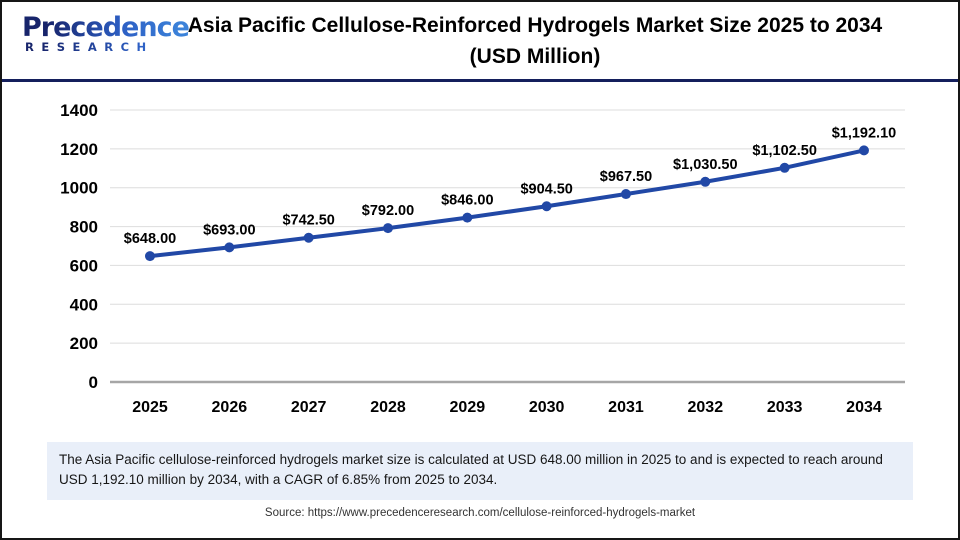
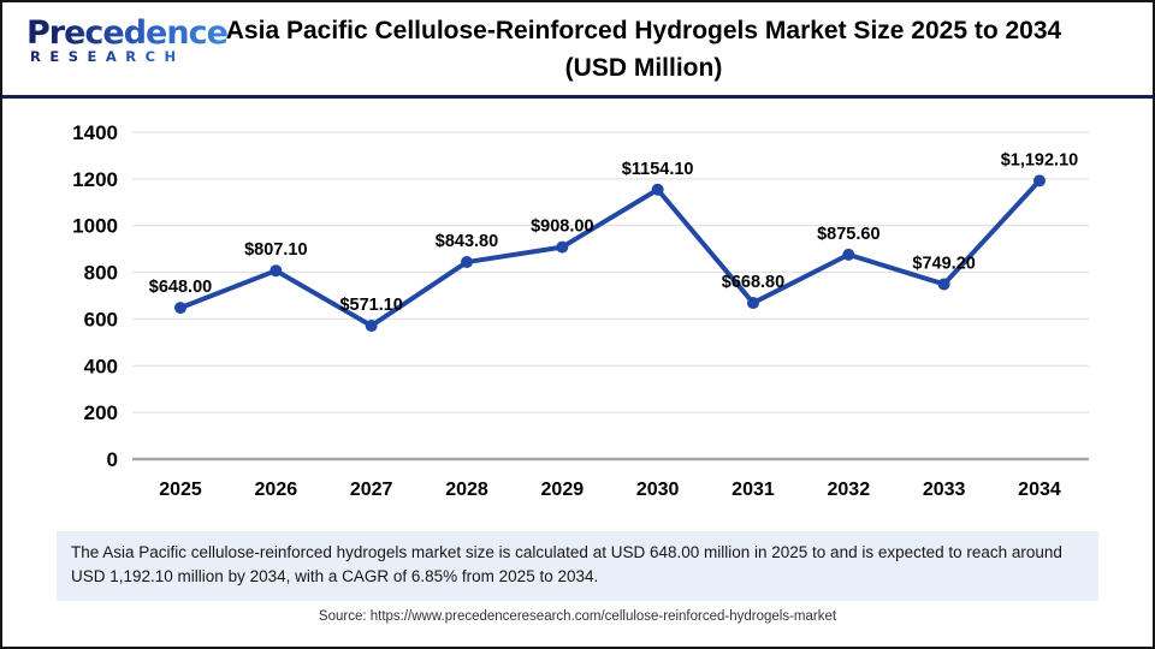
2026: $693.00 -> $807.10
2027: $742.50 -> $571.10
2028: $792.00 -> $843.80
2029: $846.00 -> $908.00
2030: $904.50 -> $1154.10
2031: $967.50 -> $668.80
2032: $1,030.50 -> $875.60
2033: $1,102.50 -> $749.20
